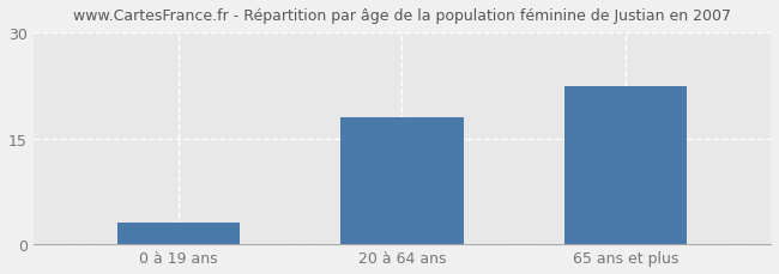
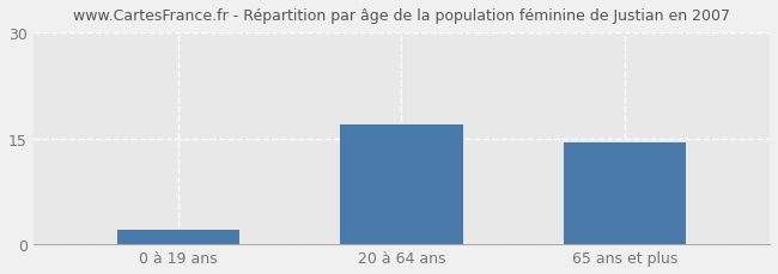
0 à 19 ans: 3.0 -> 2.0
20 à 64 ans: 18.0 -> 17.0
65 ans et plus: 22.4 -> 14.5
